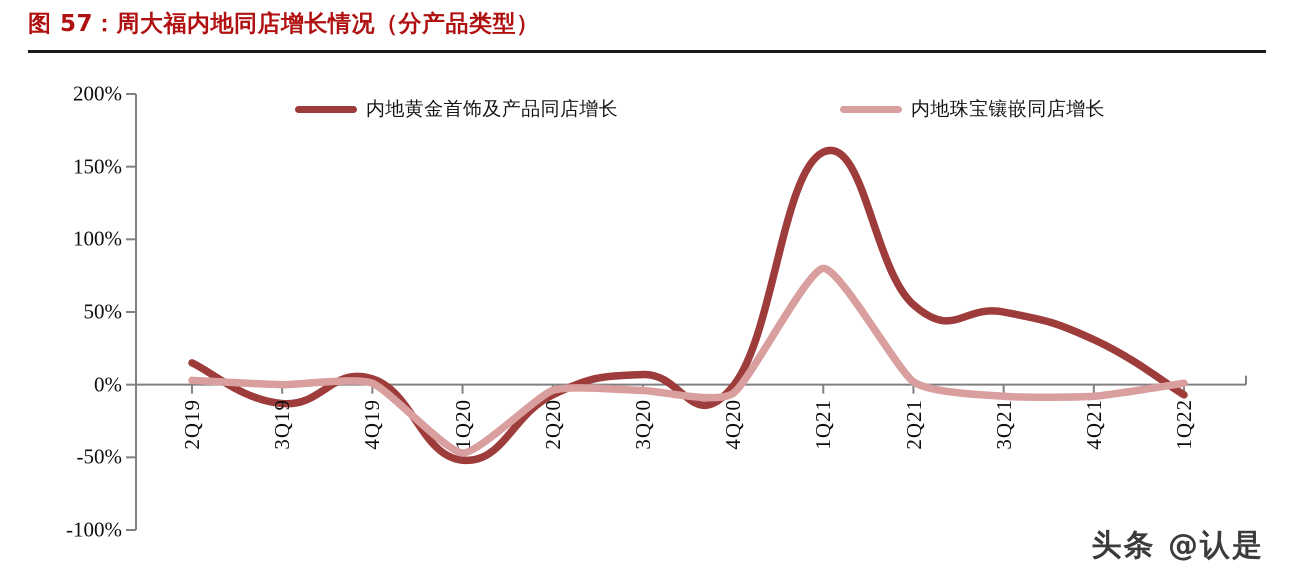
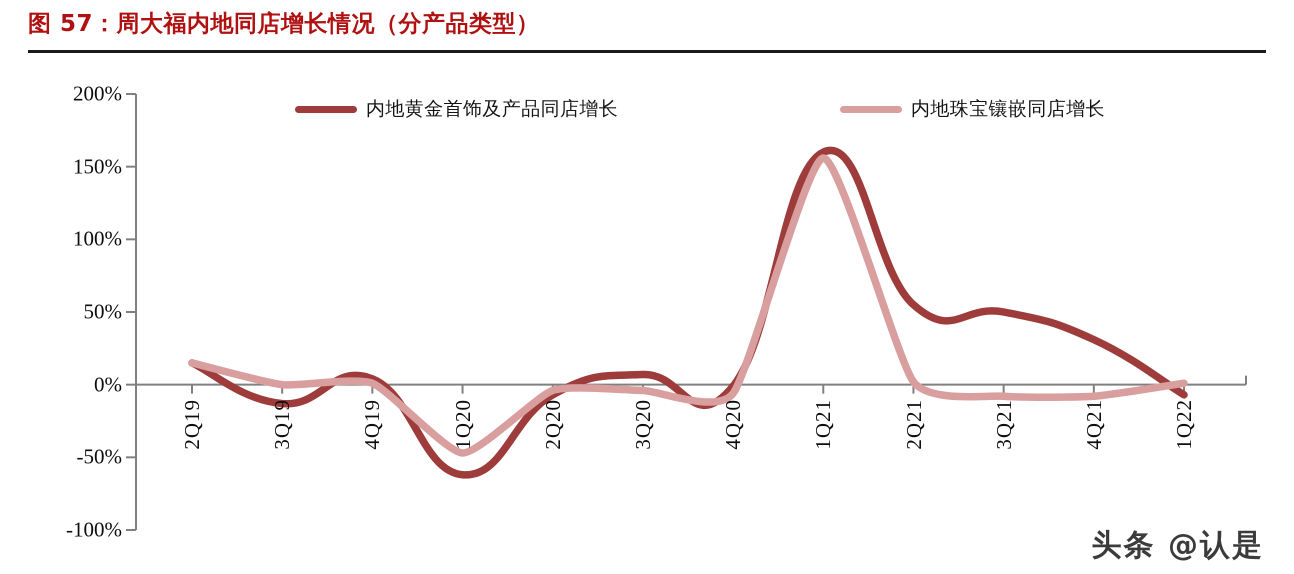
内地珠宝镶嵌同店增长/2Q19: 3% -> 15%
内地黄金首饰及产品同店增长/1Q20: -52% -> -62%
内地珠宝镶嵌同店增长/1Q21: 80% -> 156%
